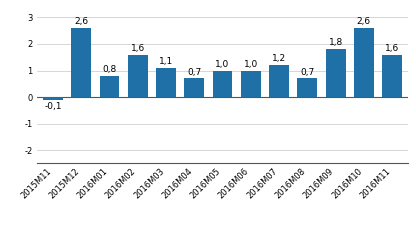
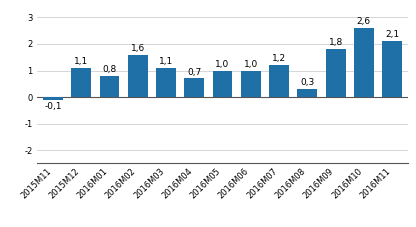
2015M12: 2,6 -> 1,1
2016M08: 0,7 -> 0,3
2016M11: 1,6 -> 2,1
